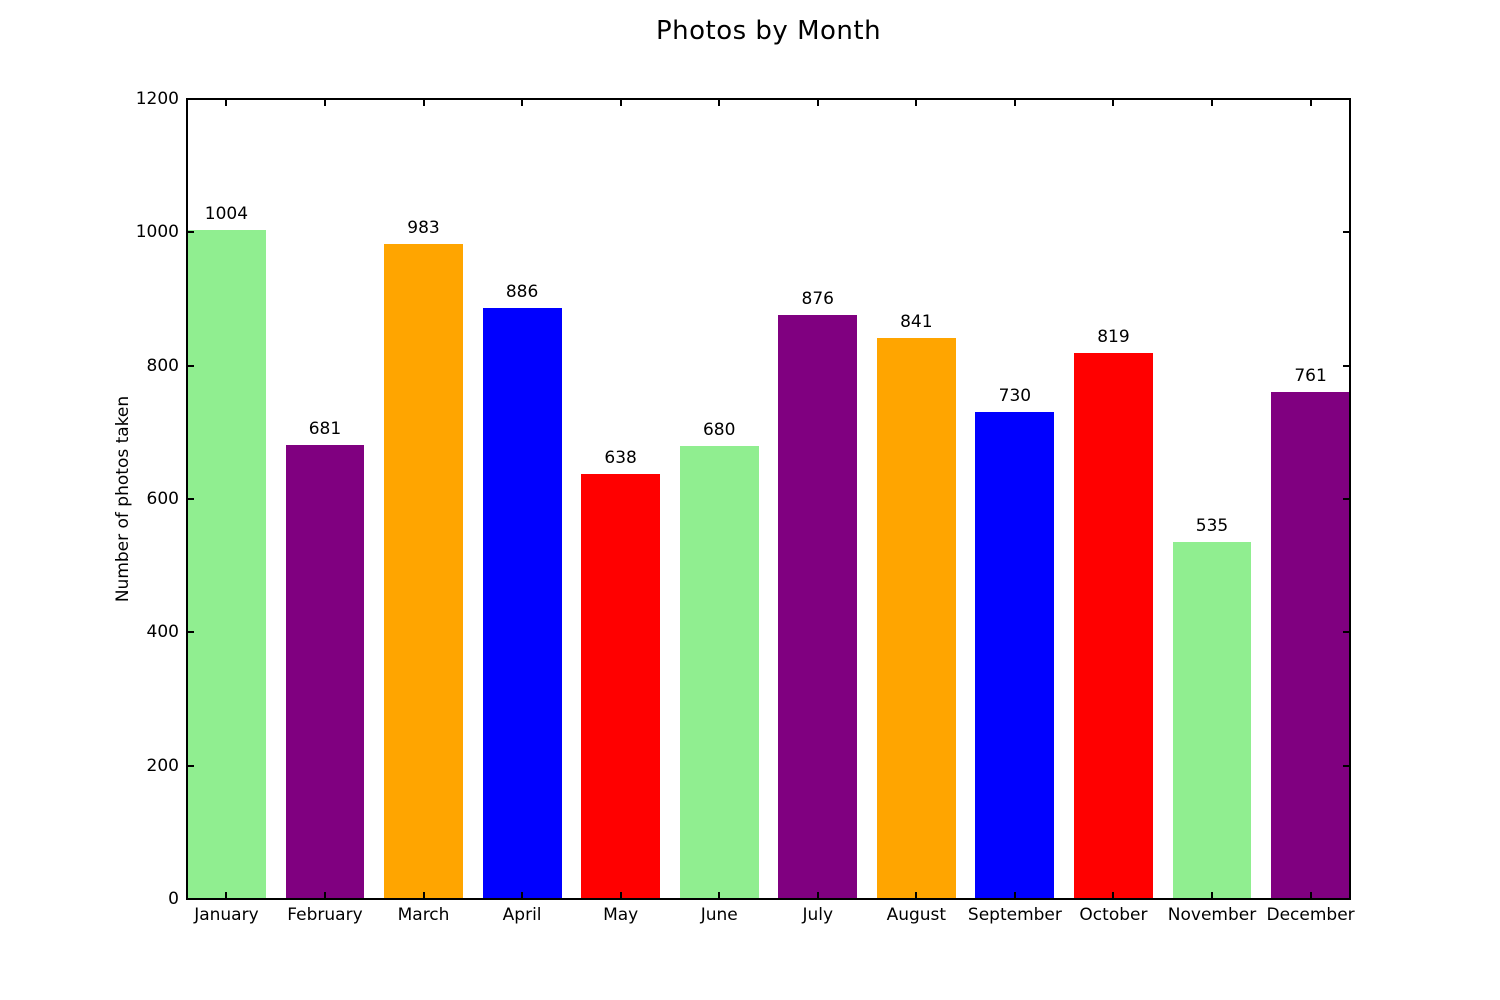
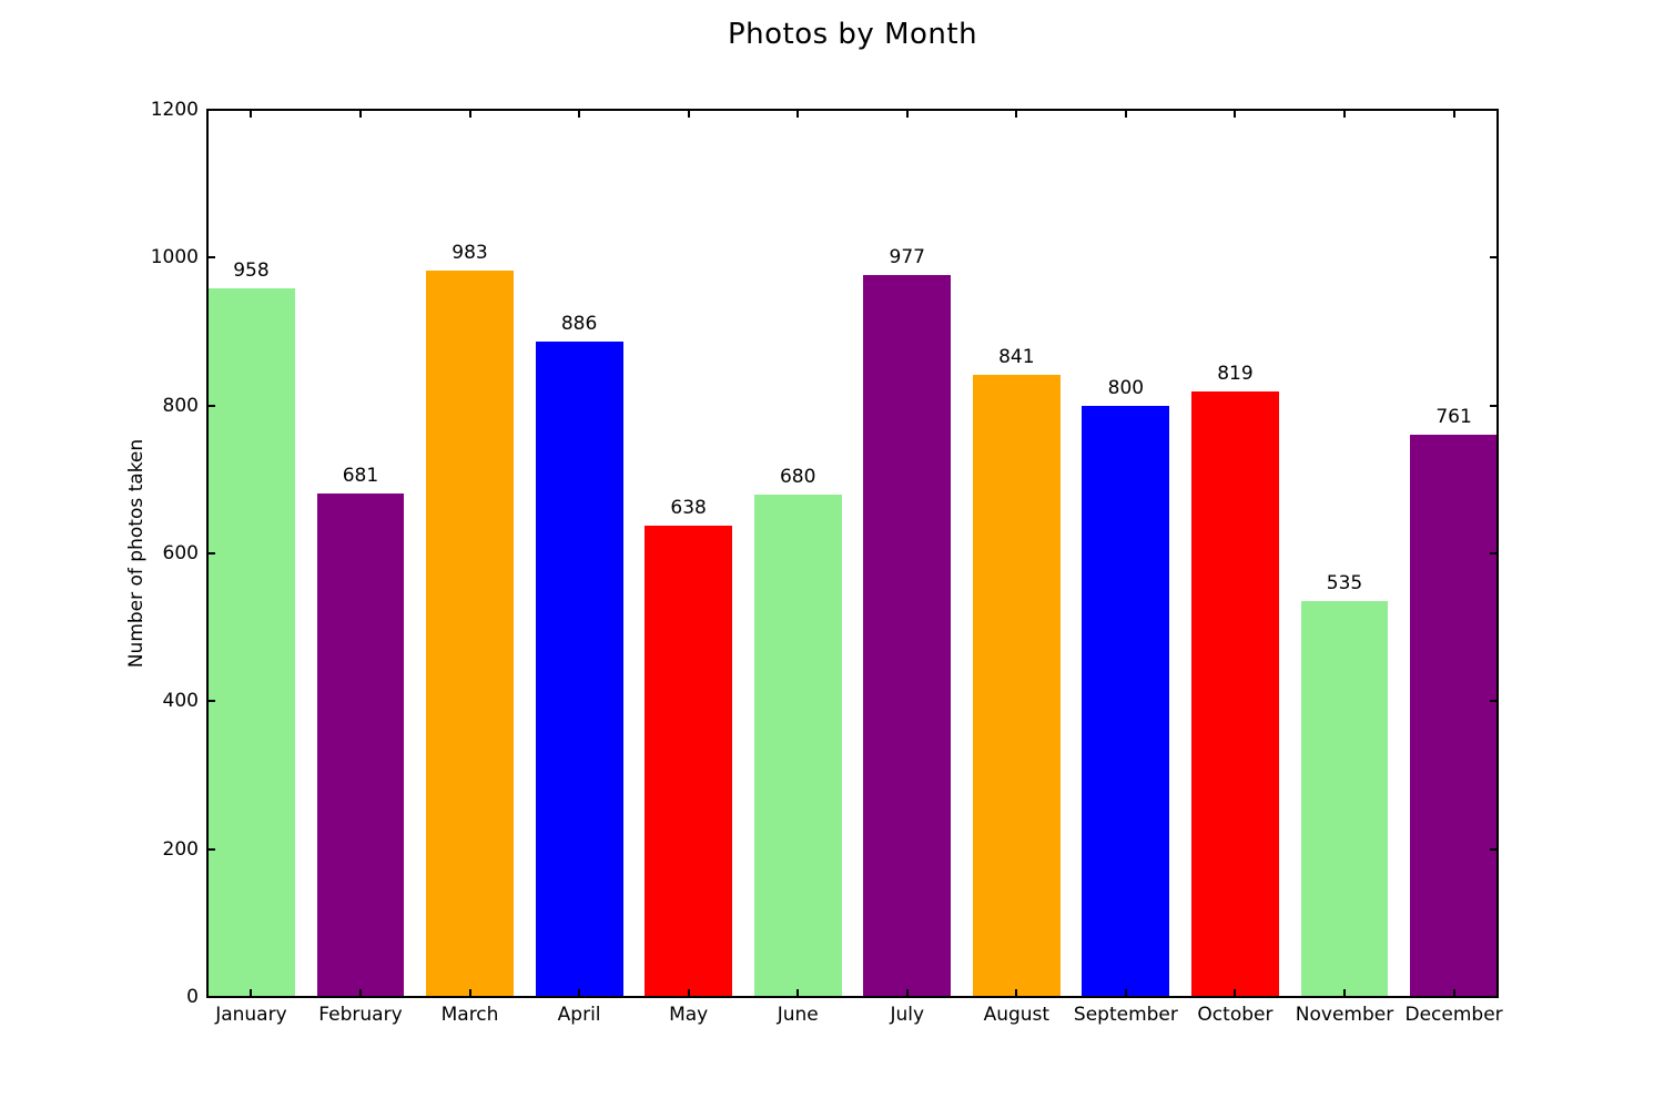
January: 1004 -> 958
July: 876 -> 977
September: 730 -> 800
